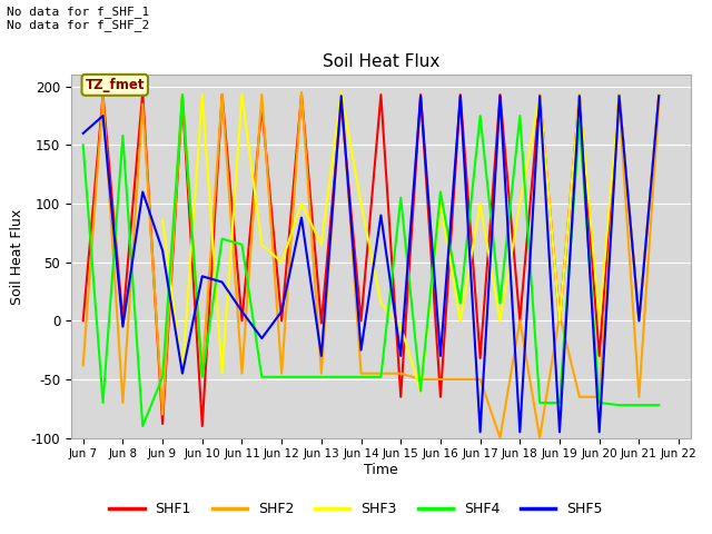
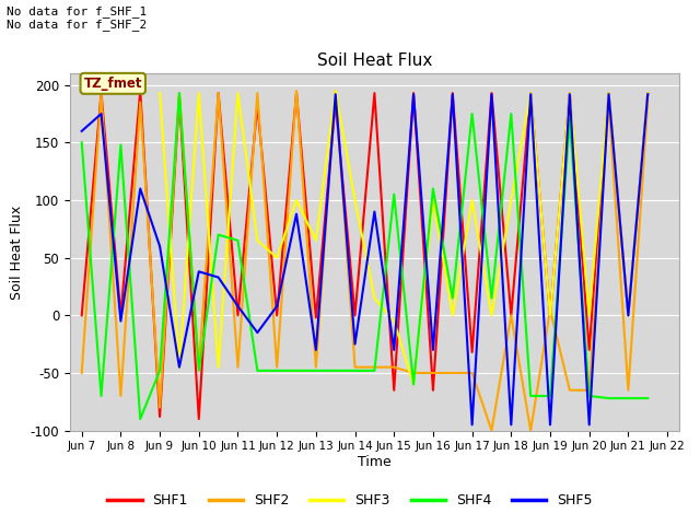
SHF2/Jun 7: -38 -> -50
SHF4/Jun 8: 158 -> 148
SHF3/Jun 9: 86 -> 193
